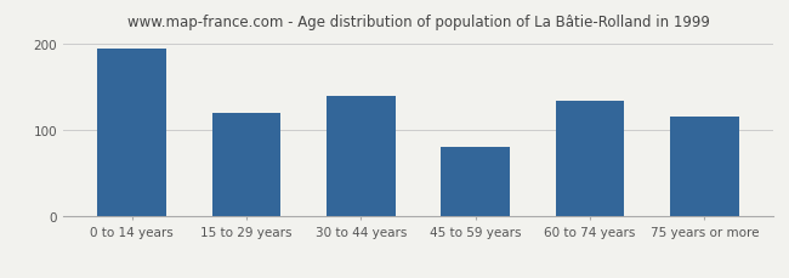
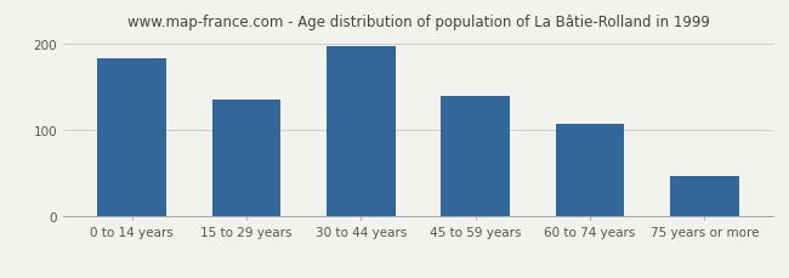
0 to 14 years: 194 -> 183
15 to 29 years: 120 -> 135
30 to 44 years: 140 -> 197
45 to 59 years: 80 -> 140
60 to 74 years: 134 -> 107
75 years or more: 116 -> 47
